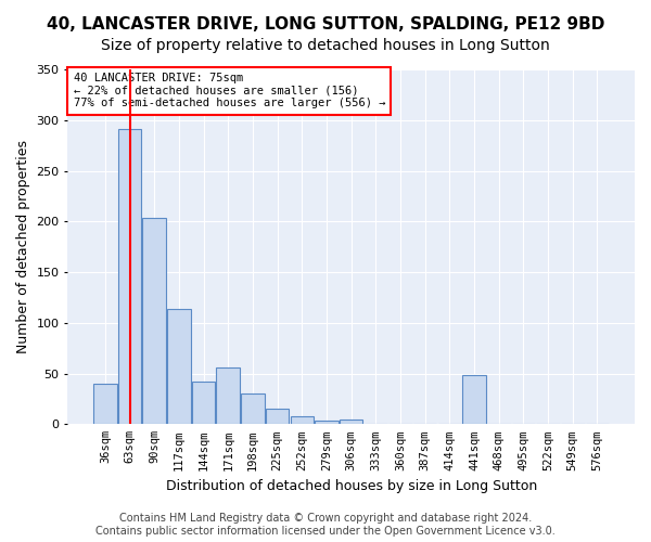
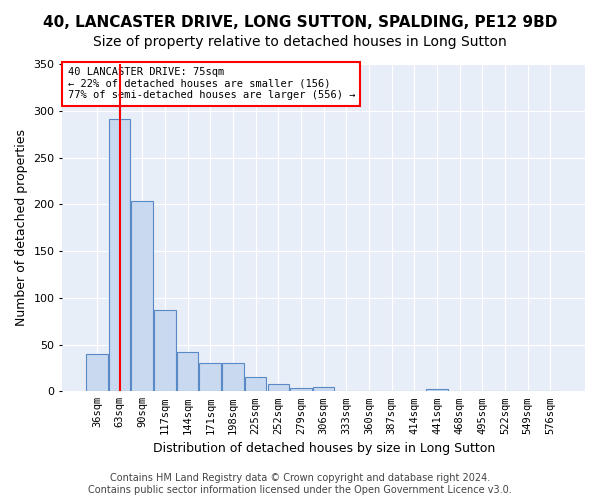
117sqm: 114 -> 87
171sqm: 56 -> 30
441sqm: 48 -> 3
